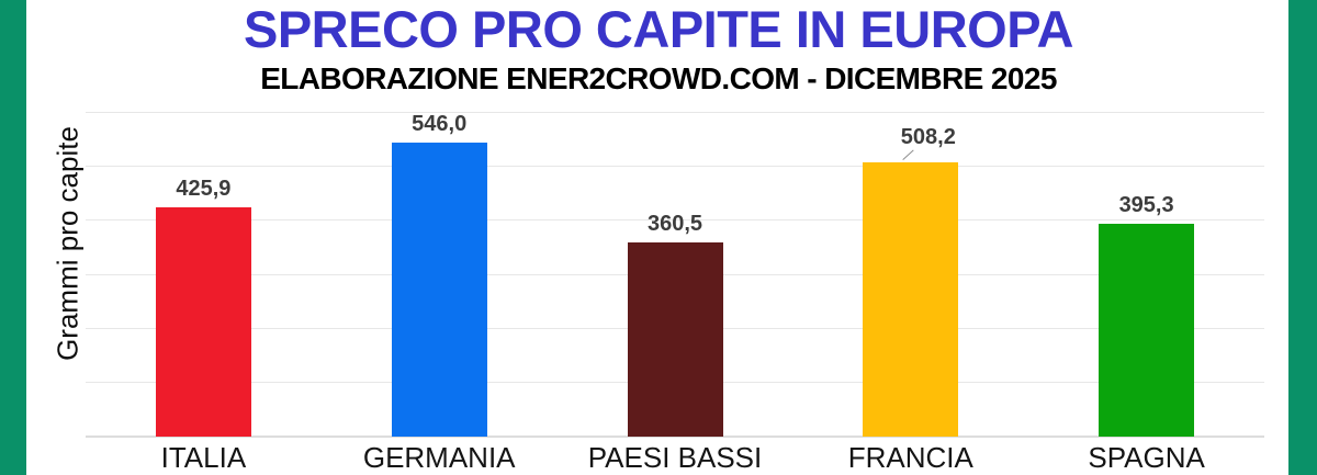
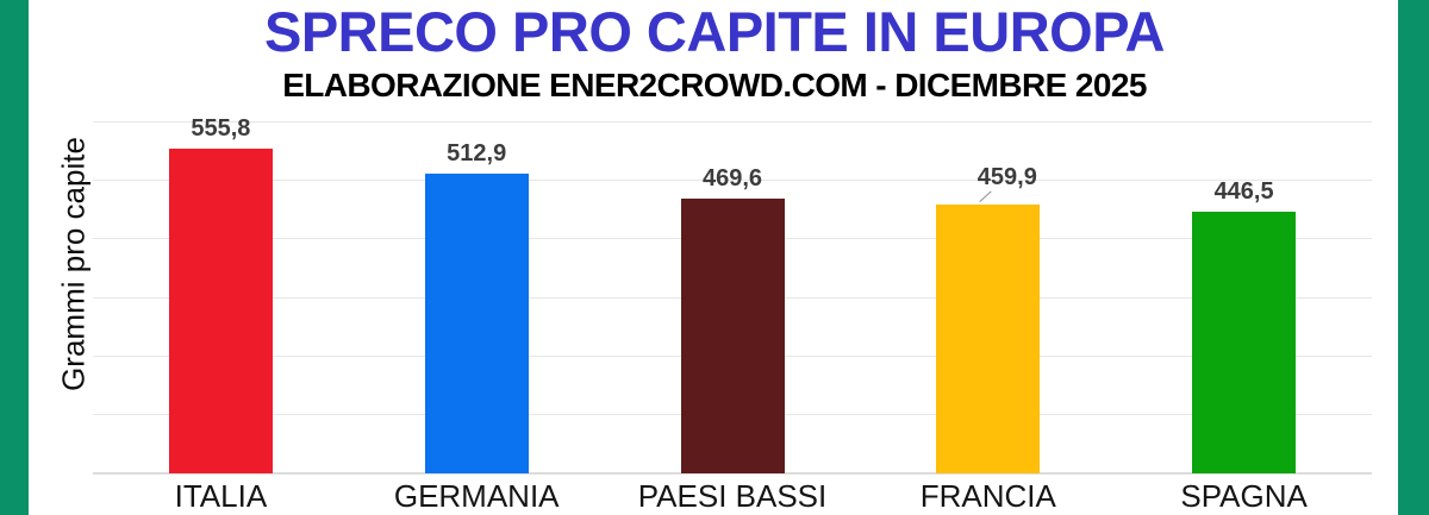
ITALIA: 425,9 -> 555,8
GERMANIA: 546,0 -> 512,9
PAESI BASSI: 360,5 -> 469,6
FRANCIA: 508,2 -> 459,9
SPAGNA: 395,3 -> 446,5
